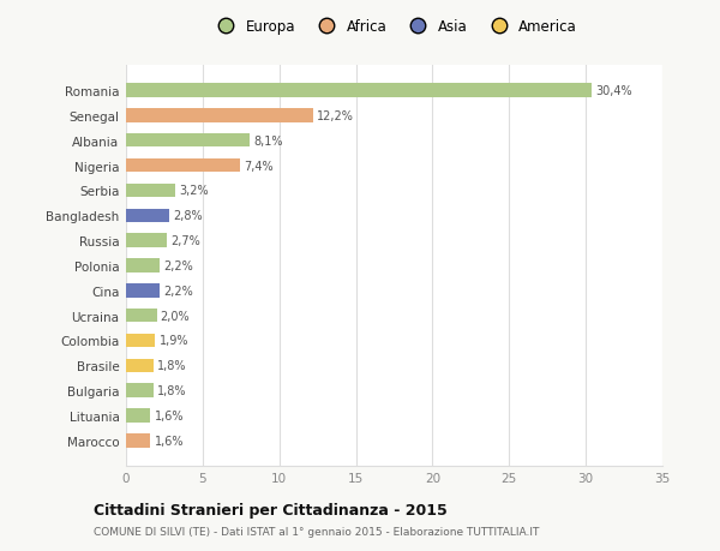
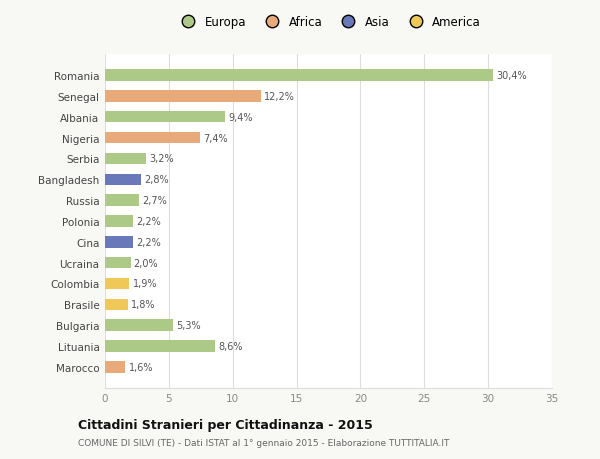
Albania: 8,1% -> 9,4%
Bulgaria: 1,8% -> 5,3%
Lituania: 1,6% -> 8,6%
